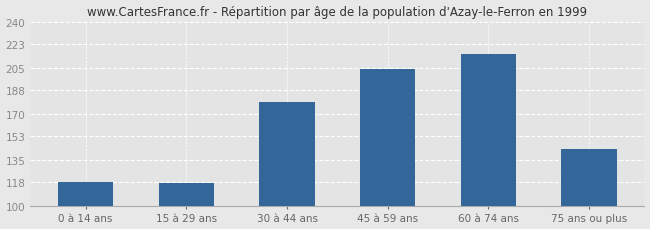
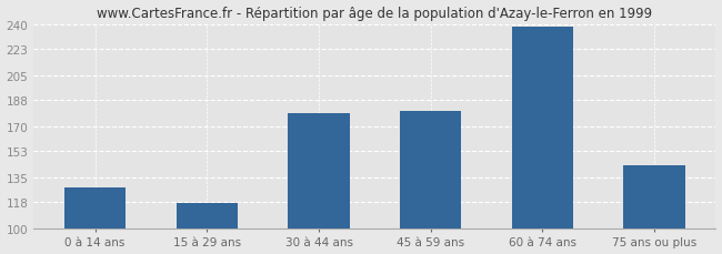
0 à 14 ans: 118 -> 128
45 à 59 ans: 204 -> 180
60 à 74 ans: 215 -> 238
